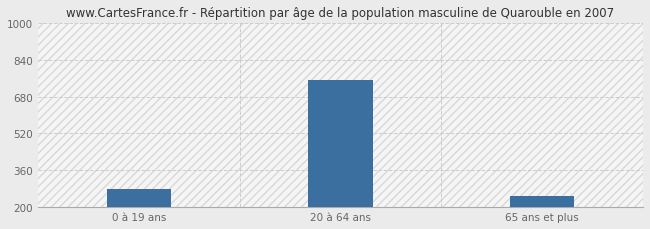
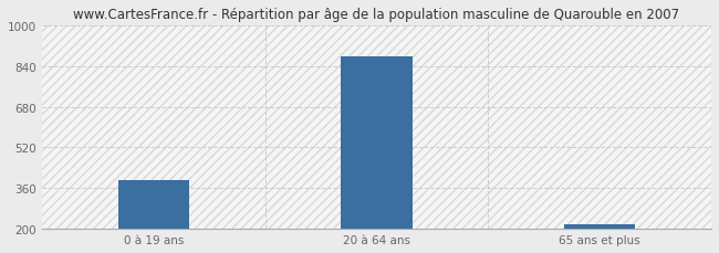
0 à 19 ans: 280 -> 390
20 à 64 ans: 750 -> 880
65 ans et plus: 250 -> 220
